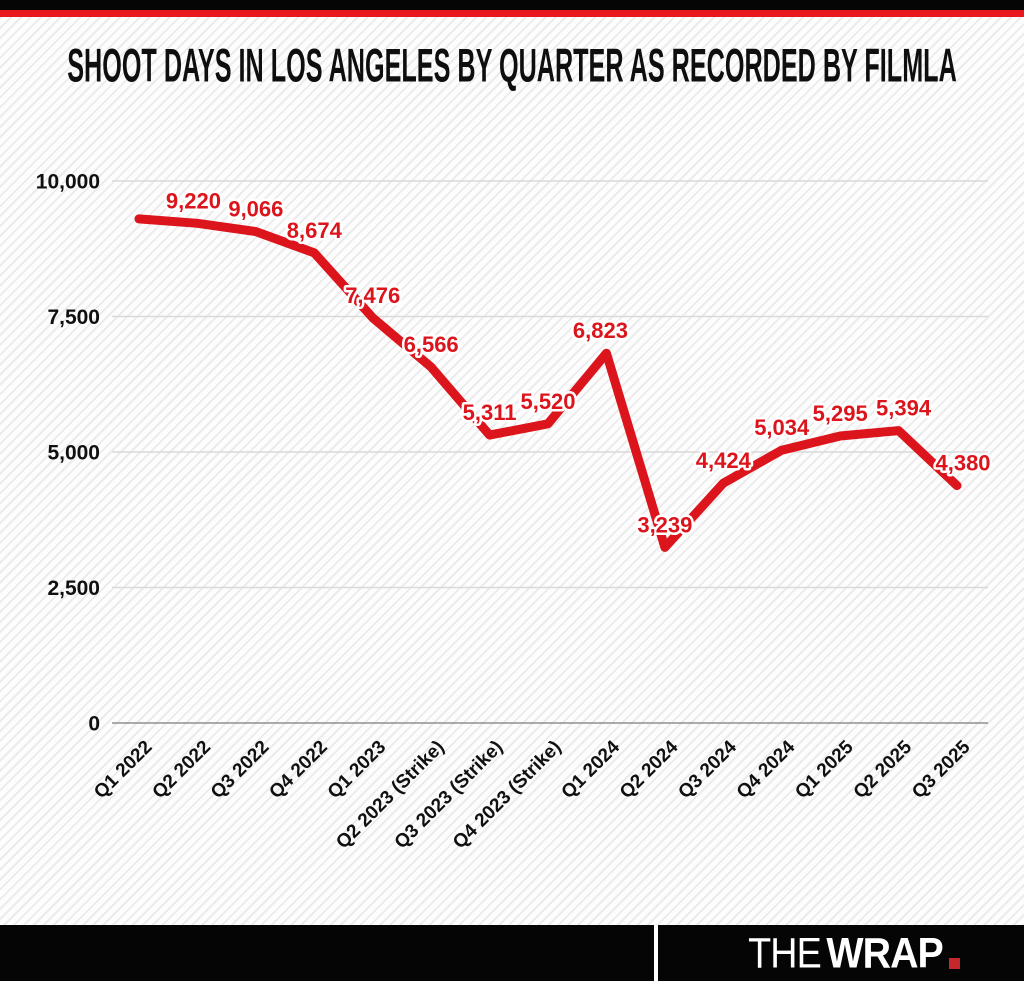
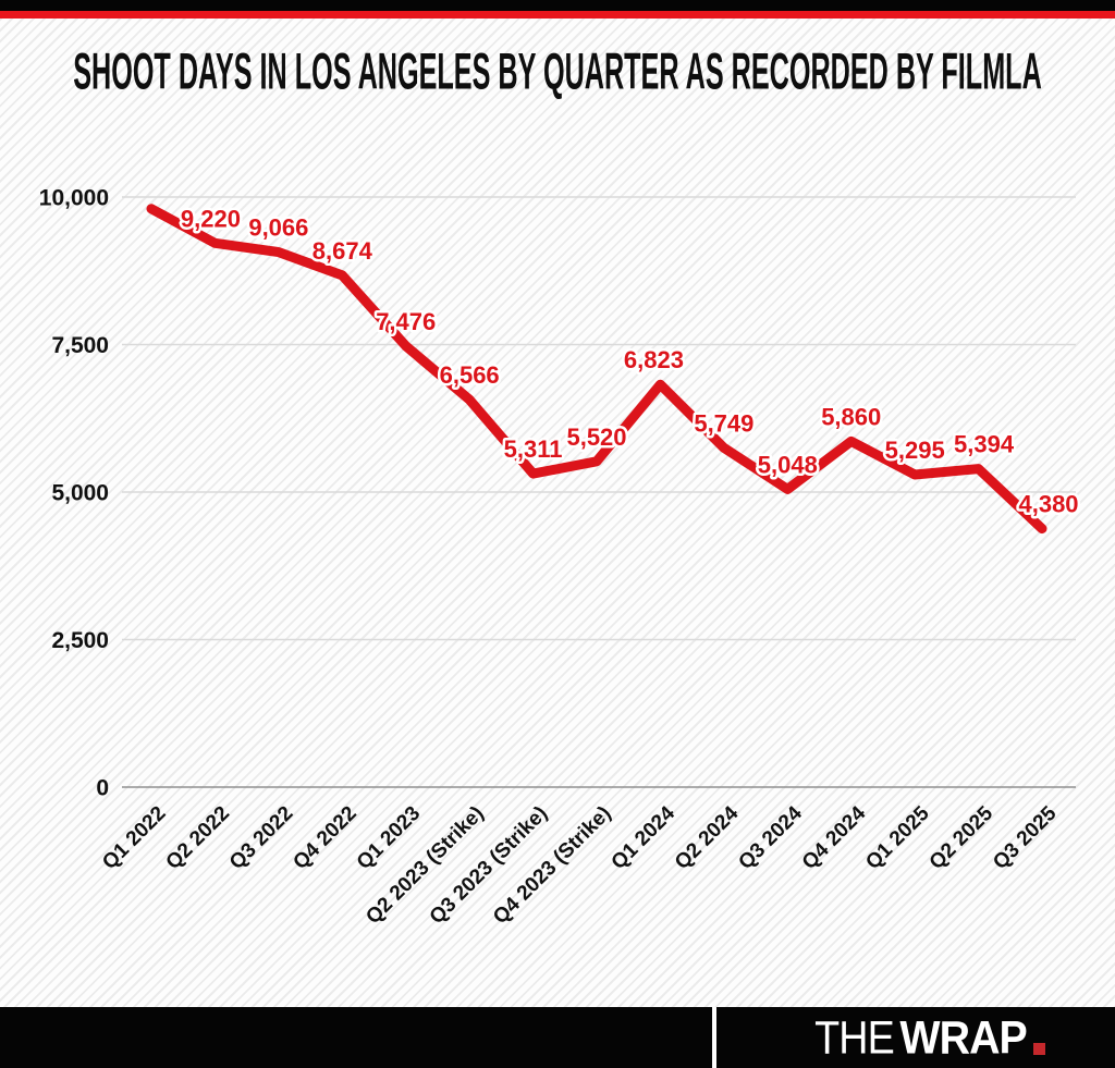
Q1 2022: 9300 -> 9800
Q2 2024: 3,239 -> 5,749
Q3 2024: 4,424 -> 5,048
Q4 2024: 5,034 -> 5,860
